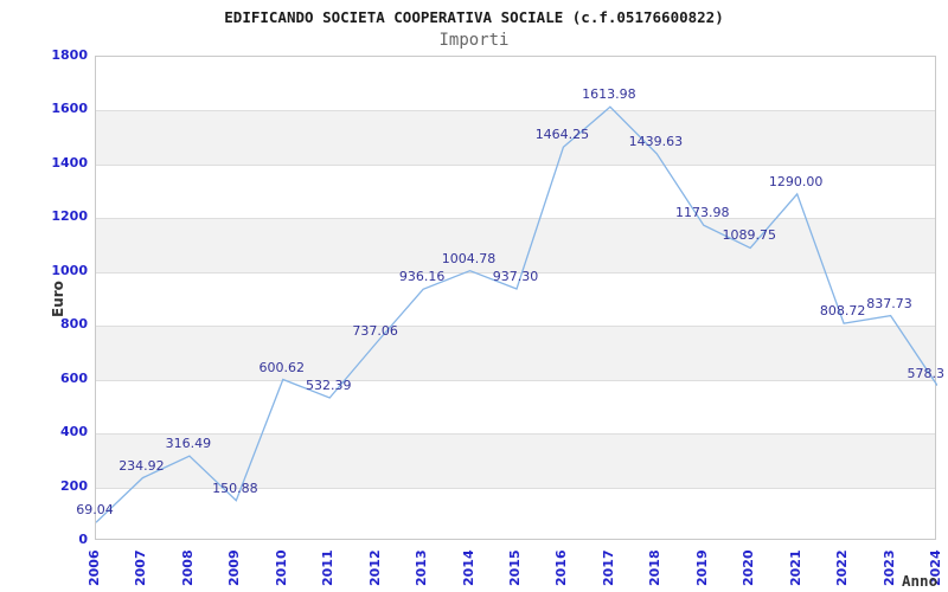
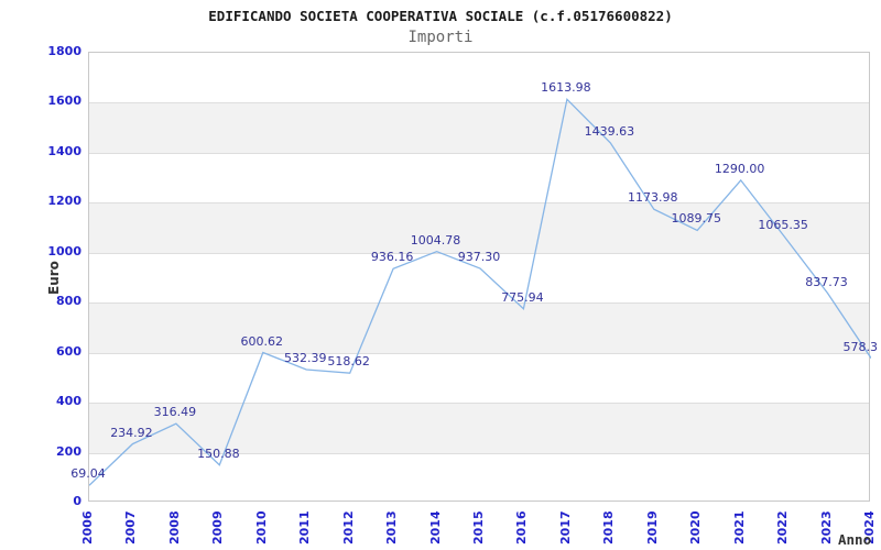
2012: 737.06 -> 518.62
2016: 1464.25 -> 775.94
2022: 808.72 -> 1065.35
